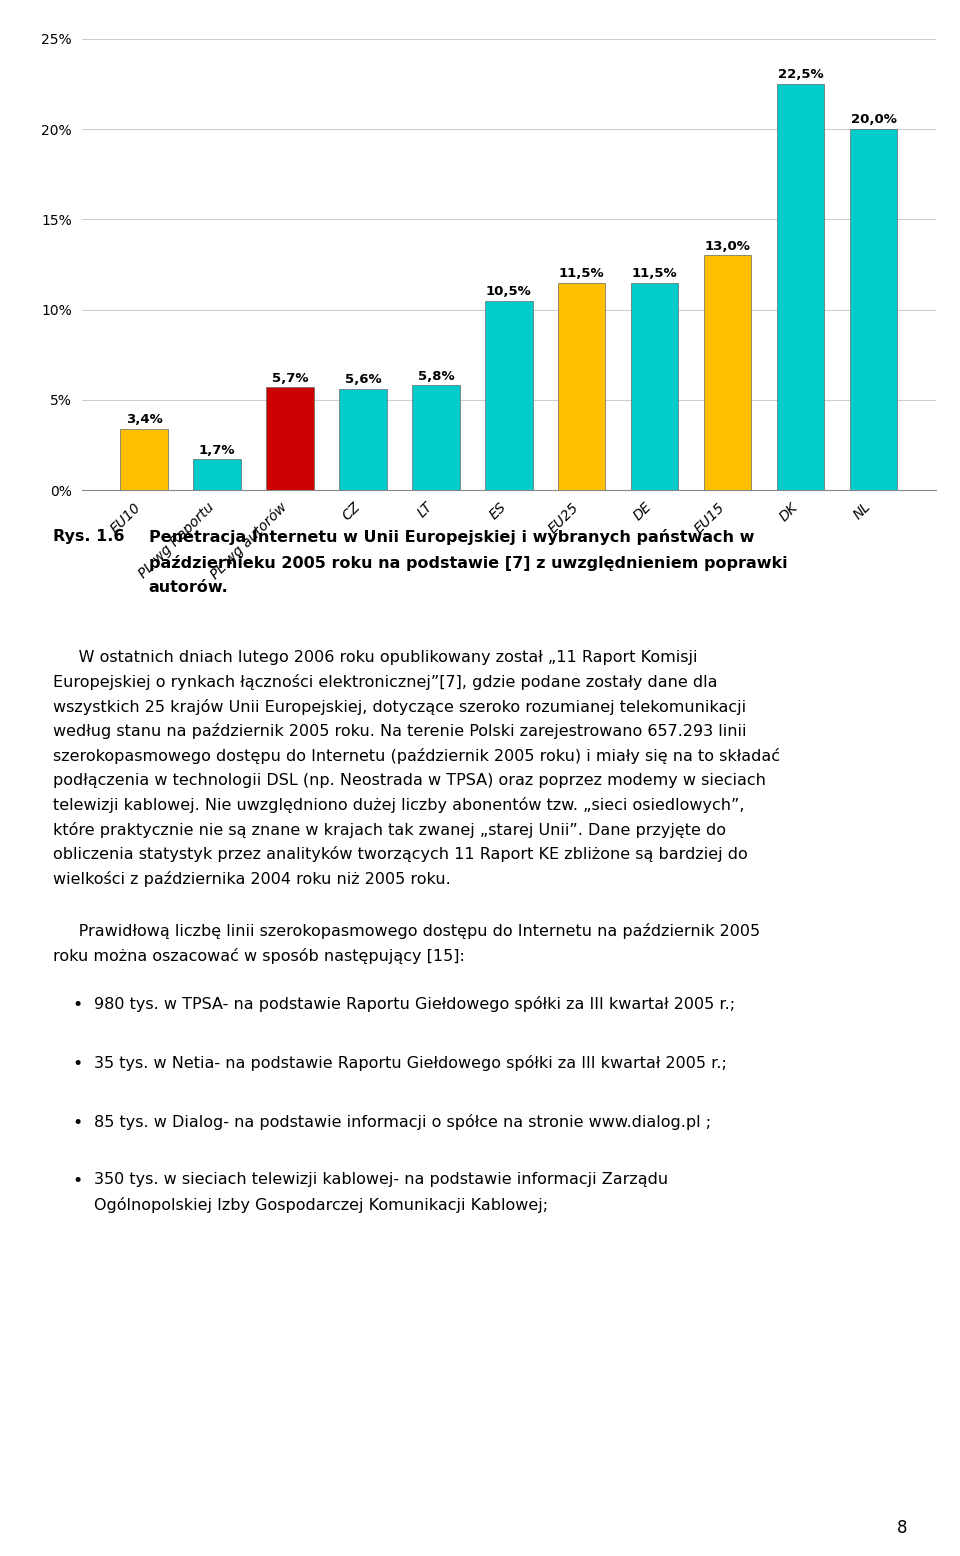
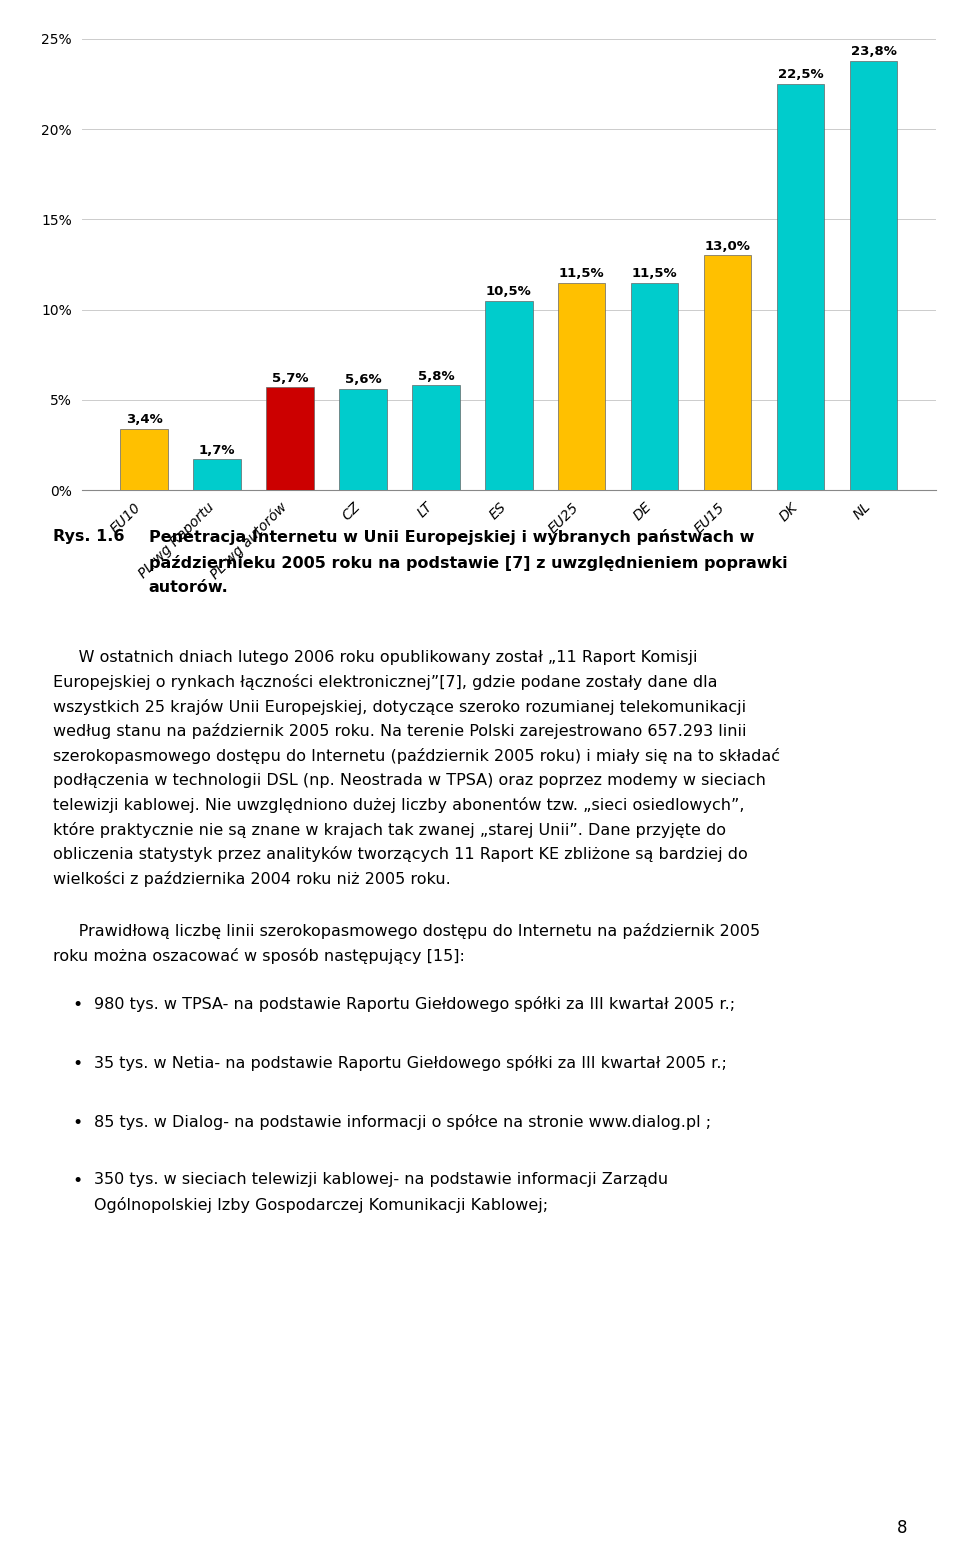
NL: 20,0% -> 23,8%
